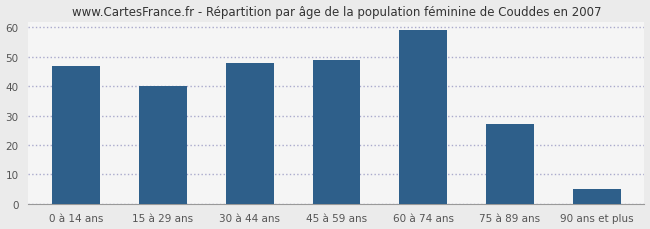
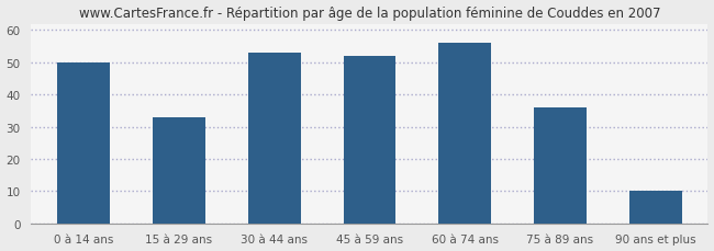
0 à 14 ans: 47 -> 50
15 à 29 ans: 40 -> 33
30 à 44 ans: 48 -> 53
45 à 59 ans: 49 -> 52
60 à 74 ans: 59 -> 56
75 à 89 ans: 27 -> 36
90 ans et plus: 5 -> 10
